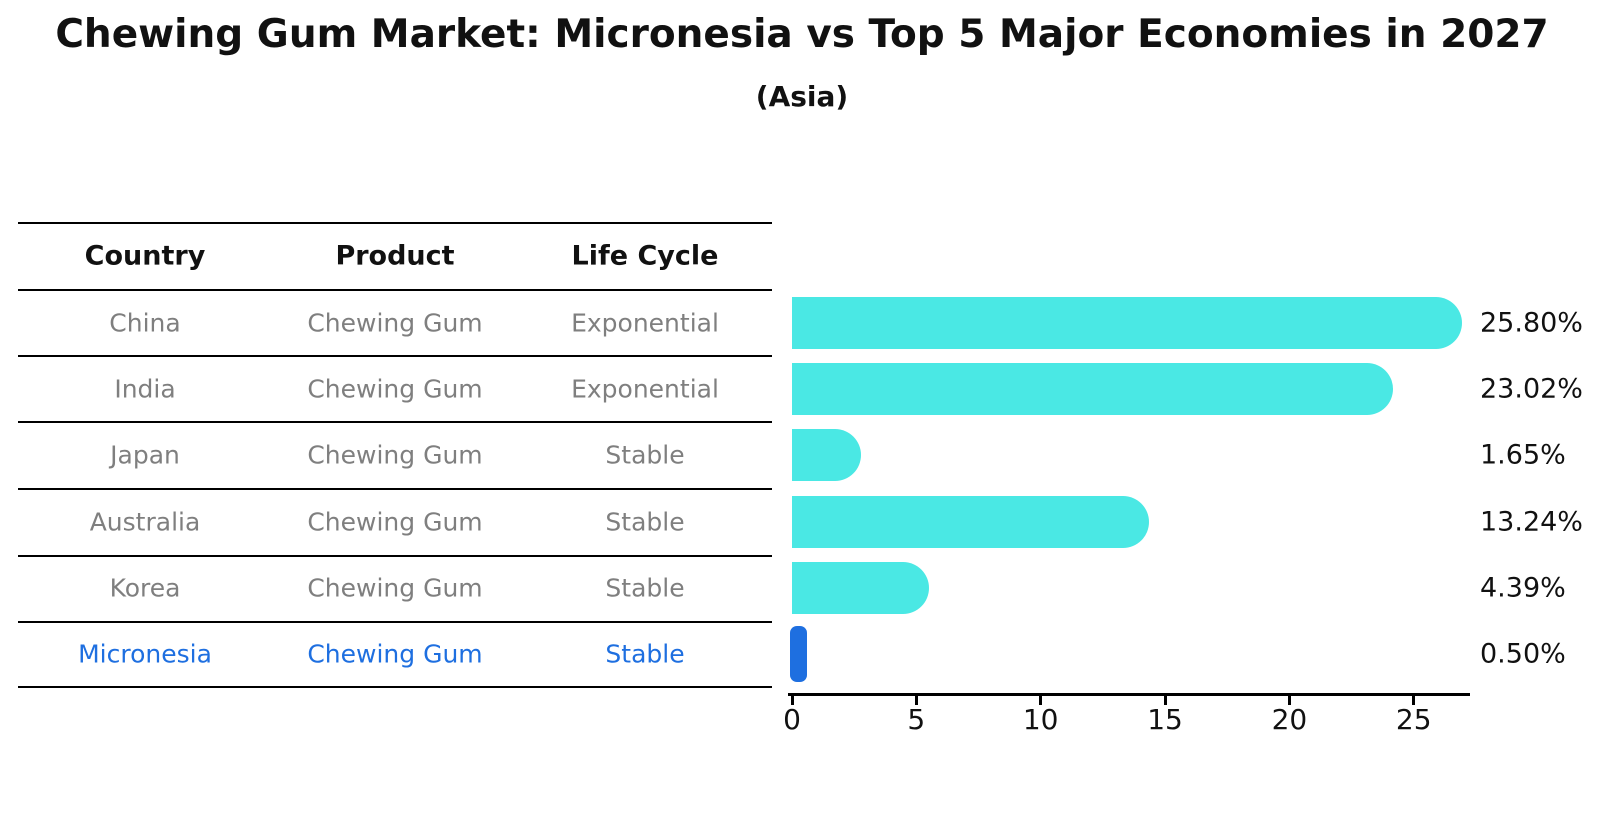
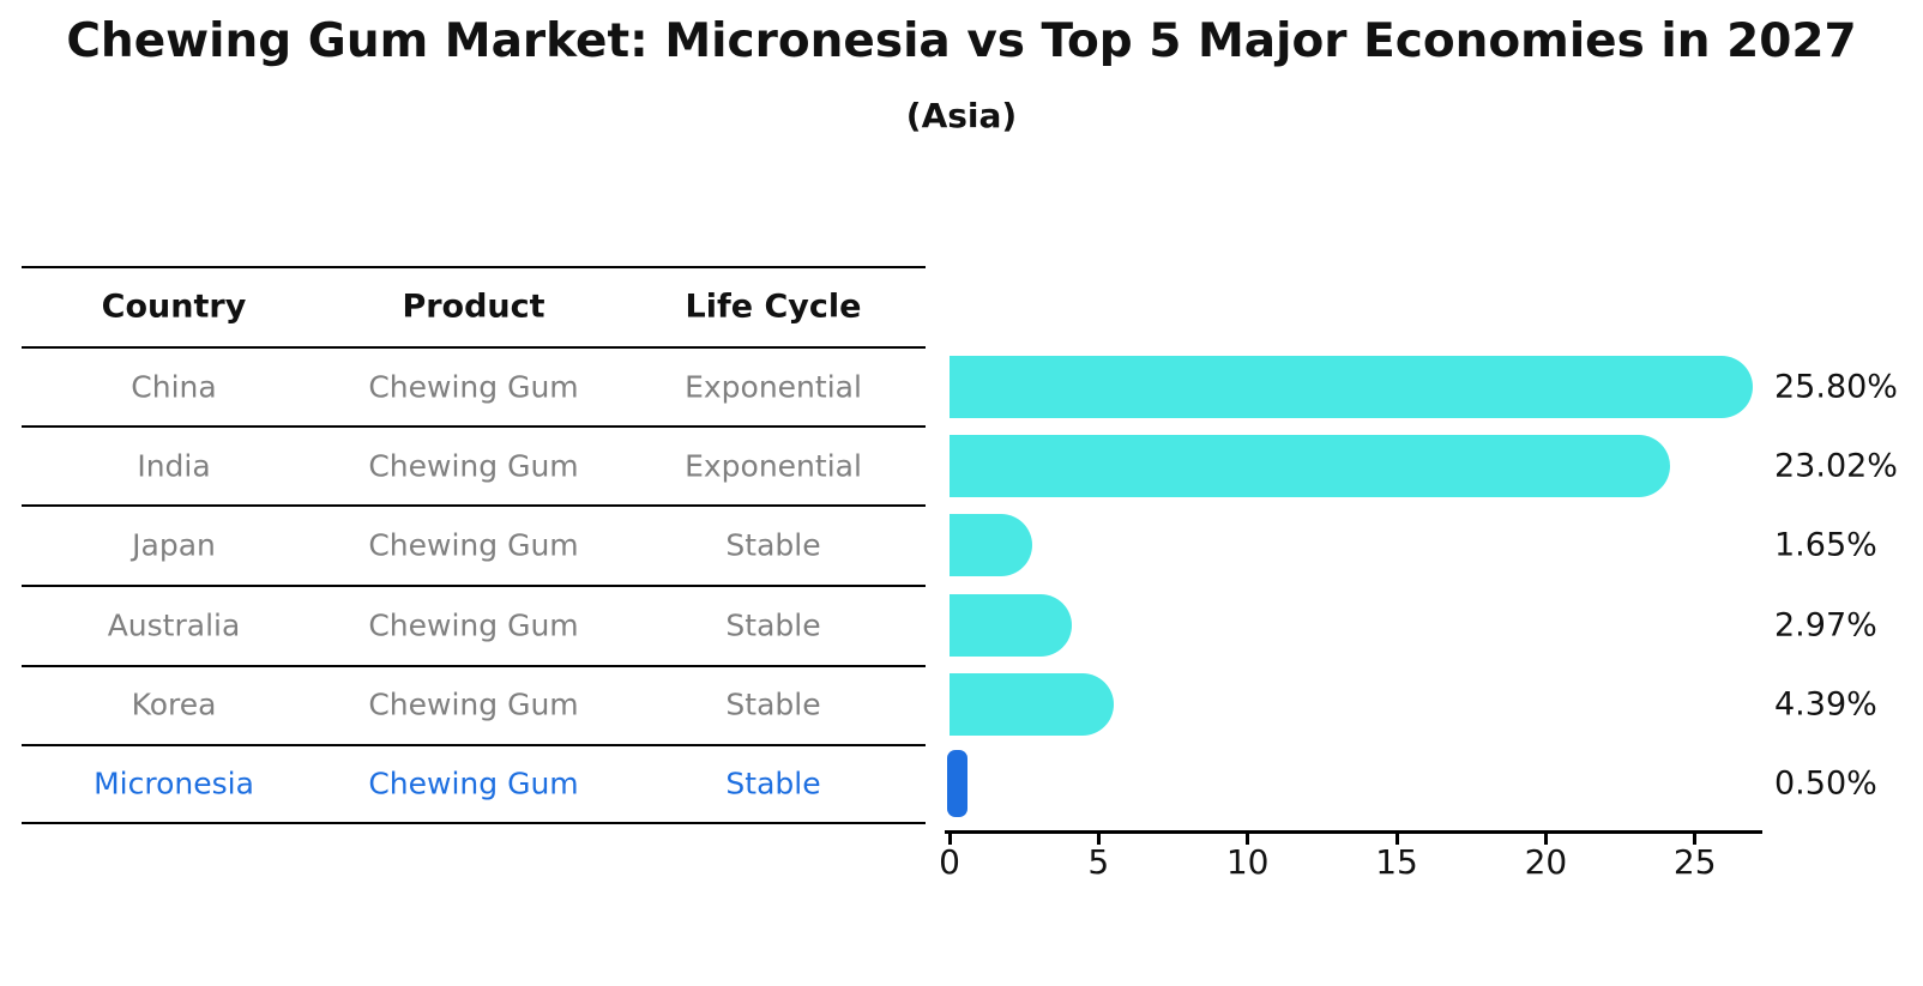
Australia: 13.24% -> 2.97%
